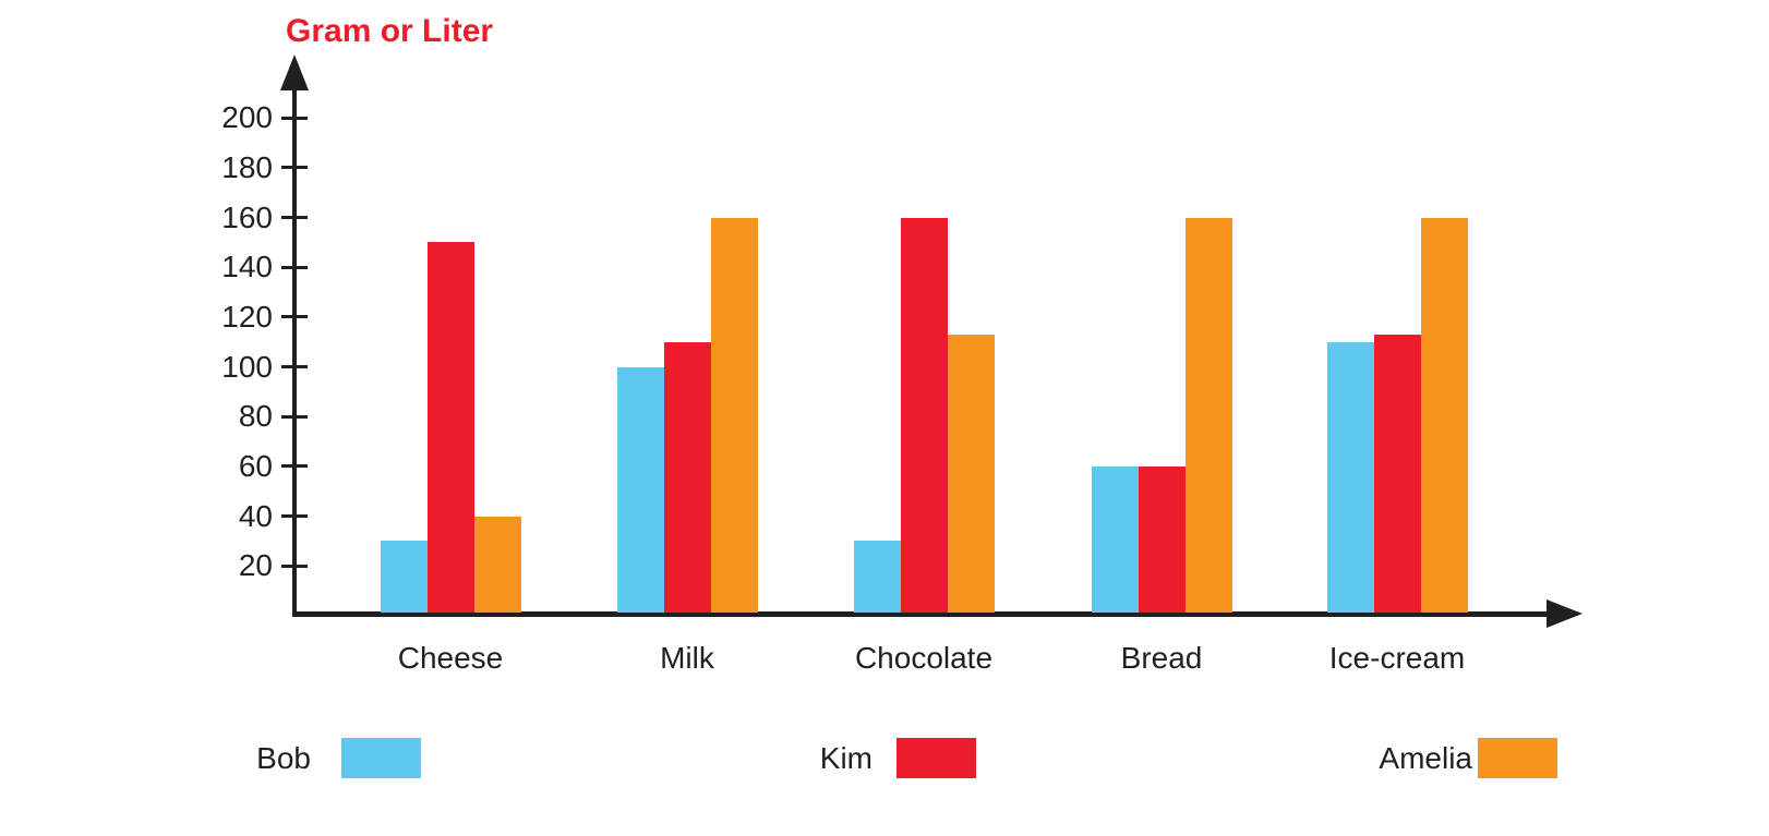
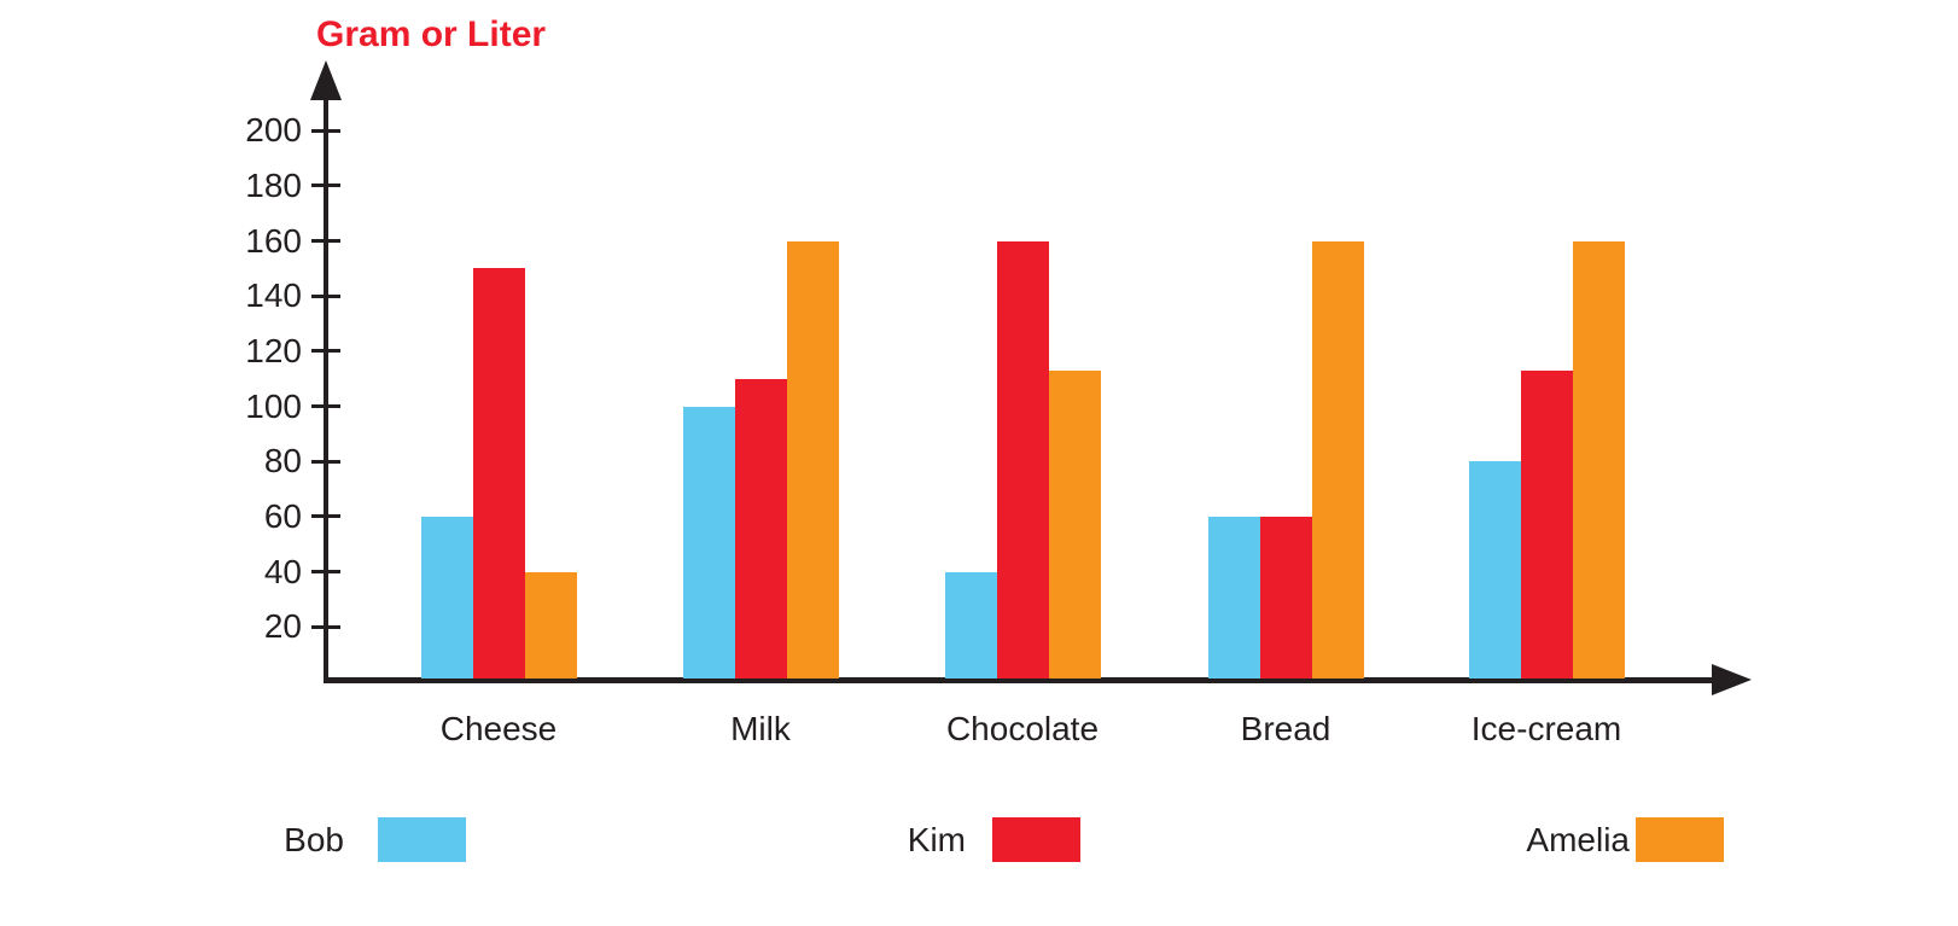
Bob/Cheese: 30 -> 60
Bob/Chocolate: 30 -> 40
Bob/Ice-cream: 110 -> 80
